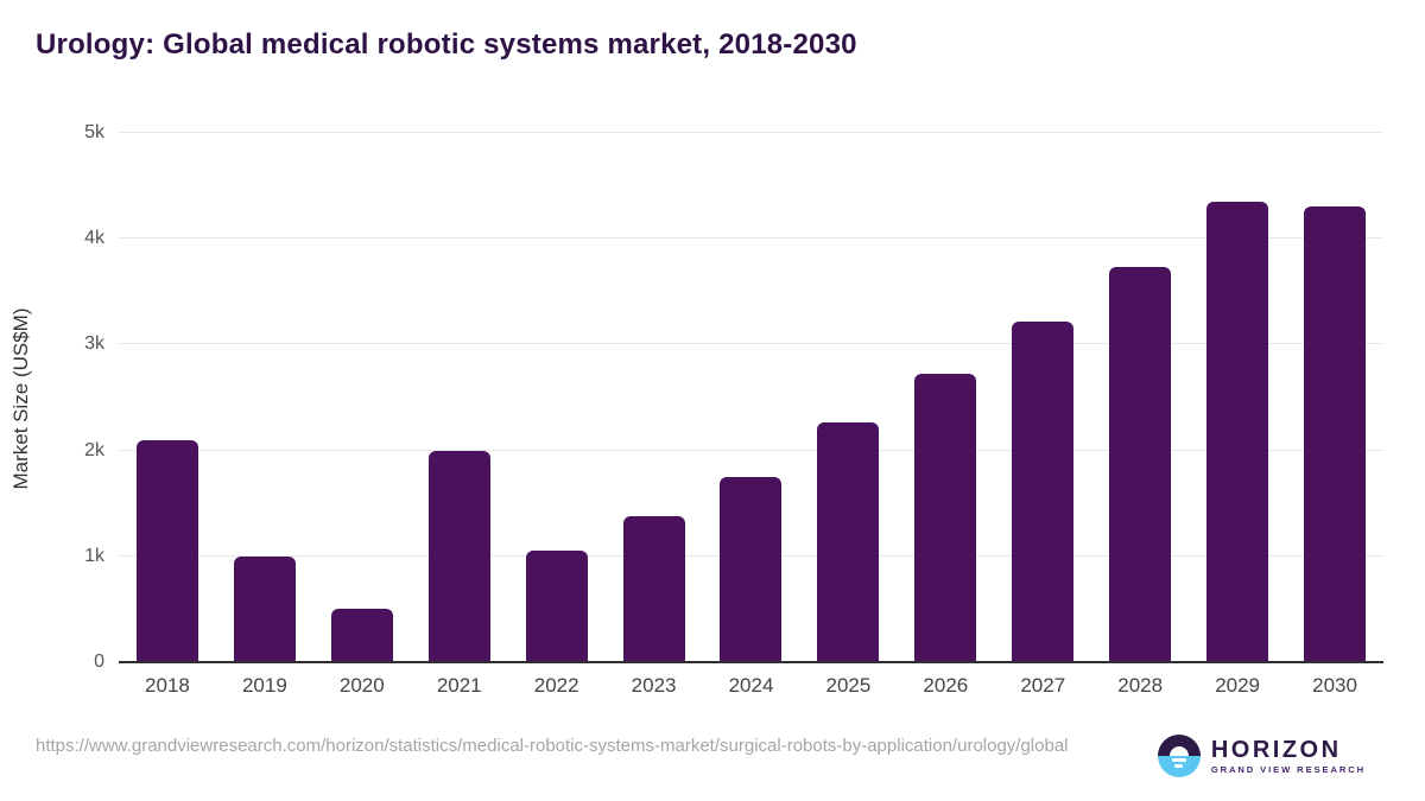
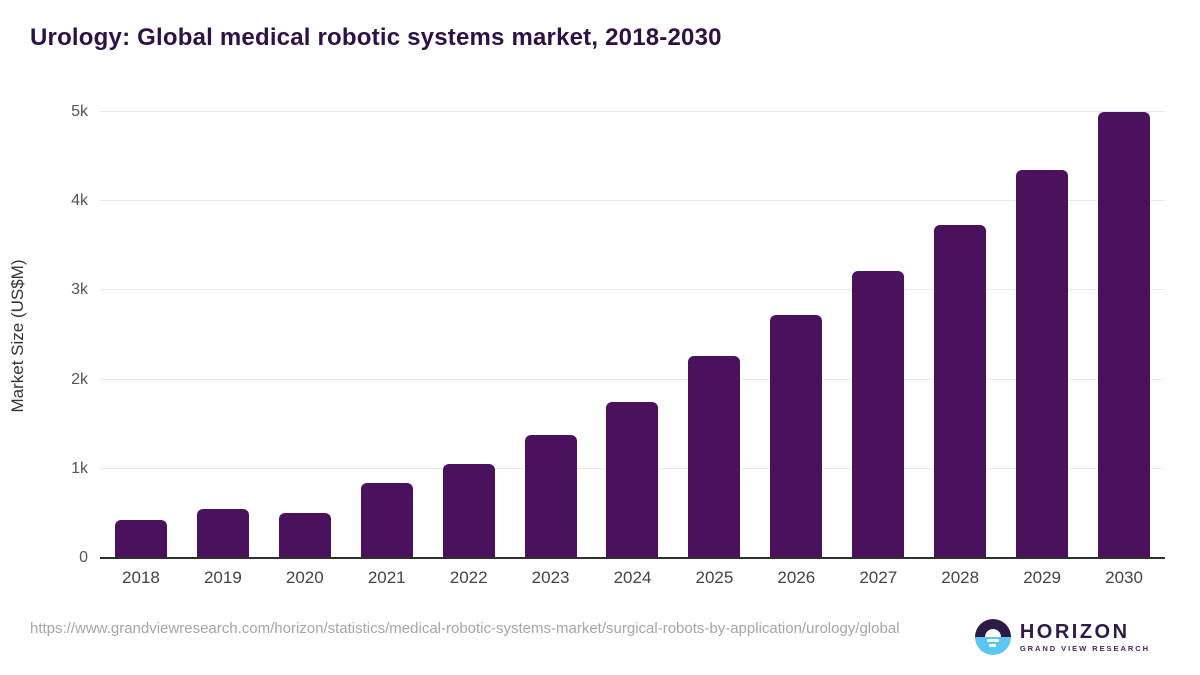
2018: 2.1k -> 0.4k
2019: 1.0k -> 0.6k
2021: 2.0k -> 0.8k
2030: 4.3k -> 5.0k
